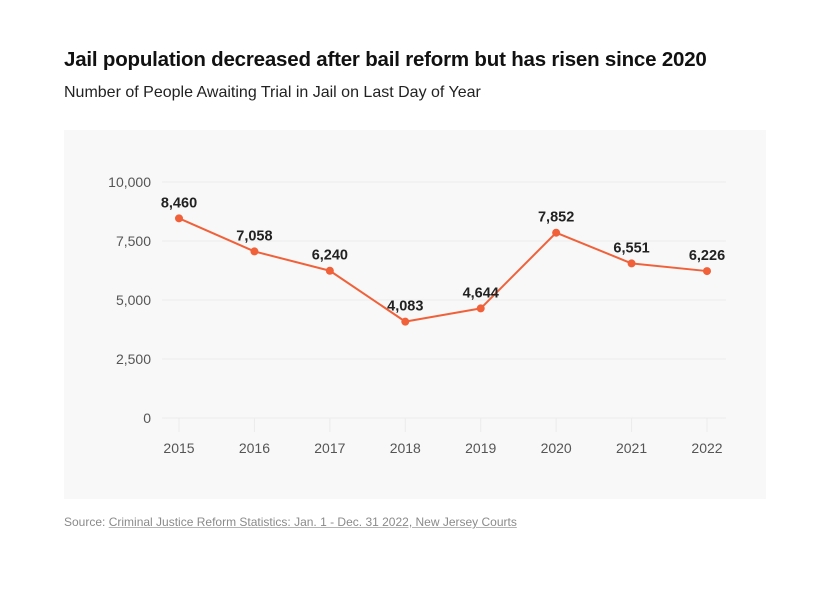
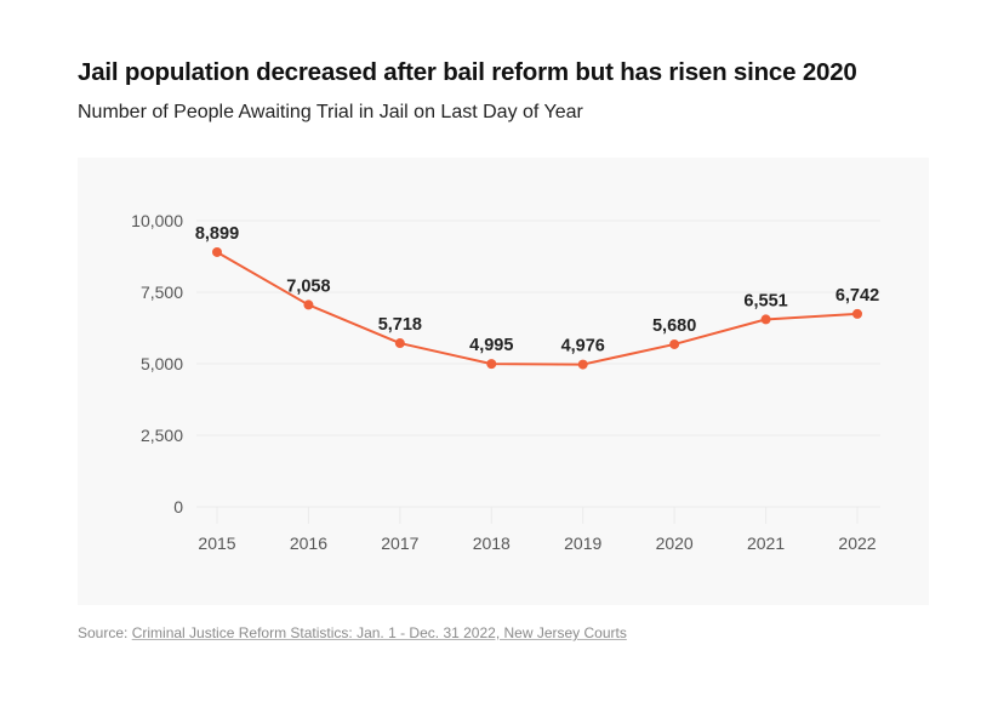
2015: 8,460 -> 8,899
2017: 6,240 -> 5,718
2018: 4,083 -> 4,995
2019: 4,644 -> 4,976
2020: 7,852 -> 5,680
2022: 6,226 -> 6,742
